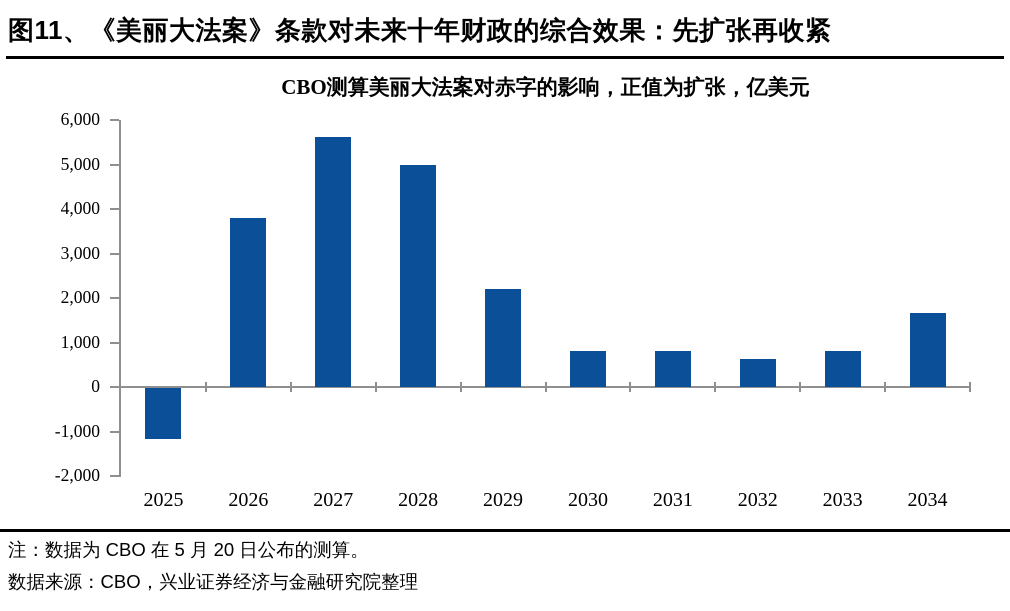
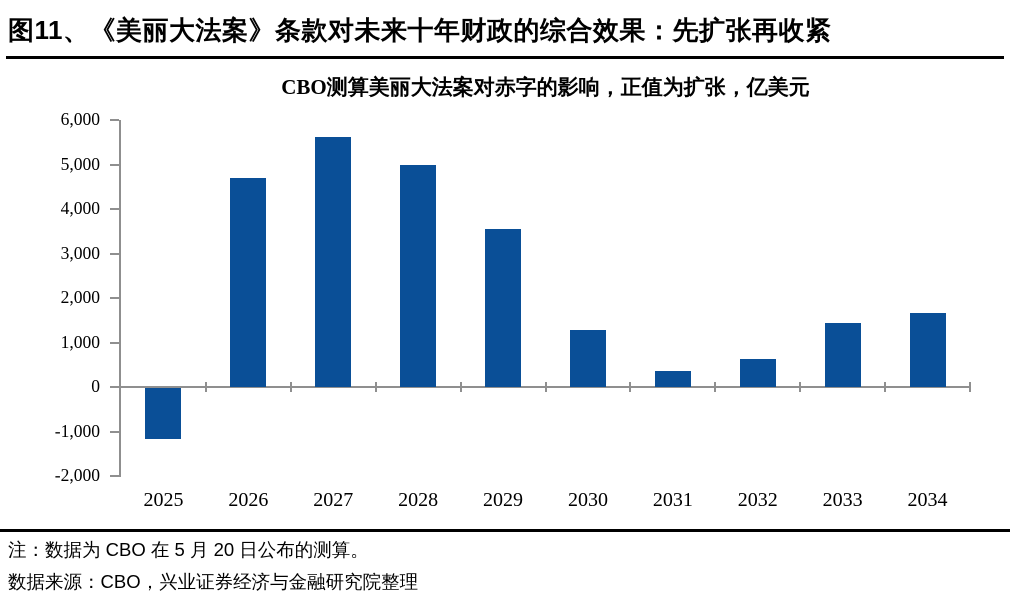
2026: 3800 -> 4700
2029: 2200 -> 3600
2030: 800 -> 1300
2031: 800 -> 400
2033: 800 -> 1400
